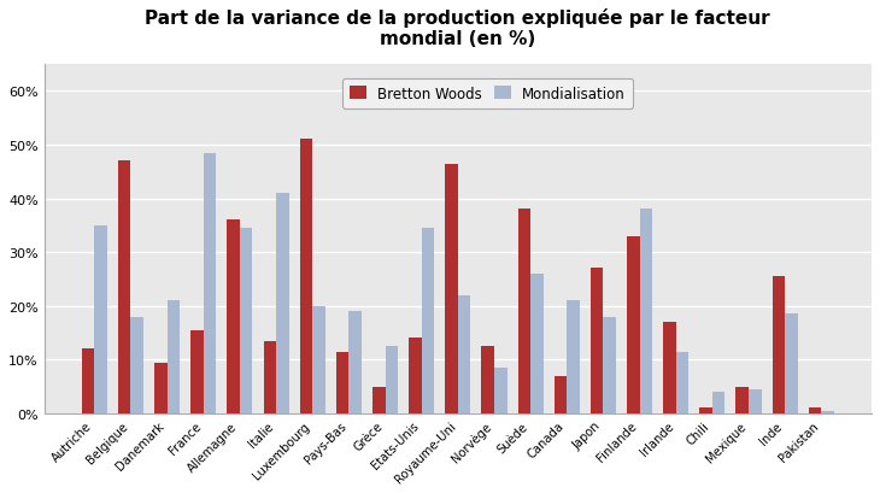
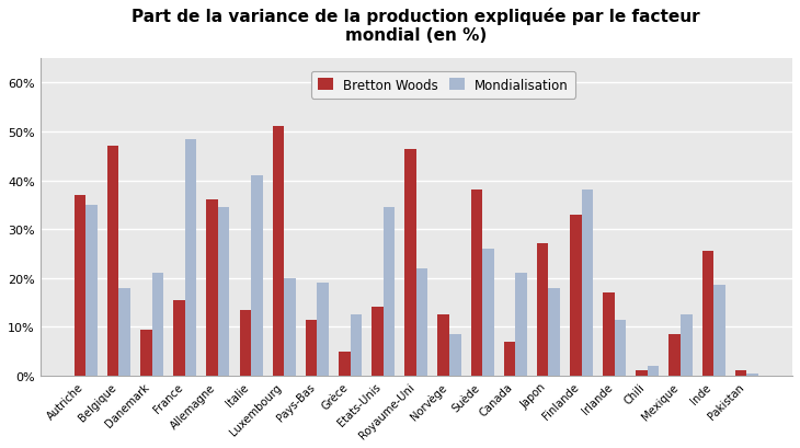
Bretton Woods/Autriche: 12.0% -> 37.0%
Mondialisation/Chili: 4.0% -> 2.0%
Bretton Woods/Mexique: 5.0% -> 8.5%
Mondialisation/Mexique: 4.5% -> 12.5%
